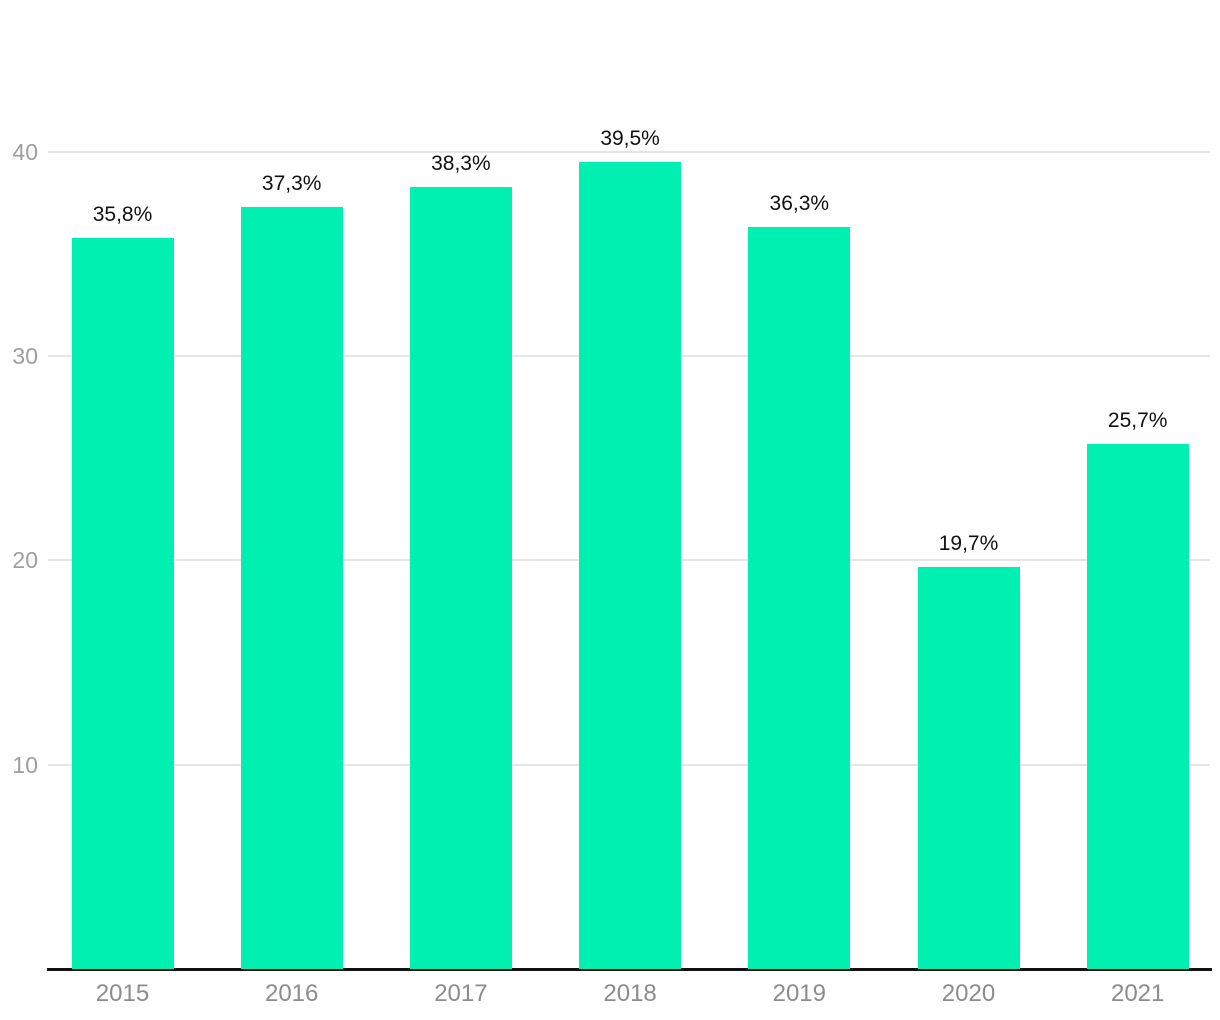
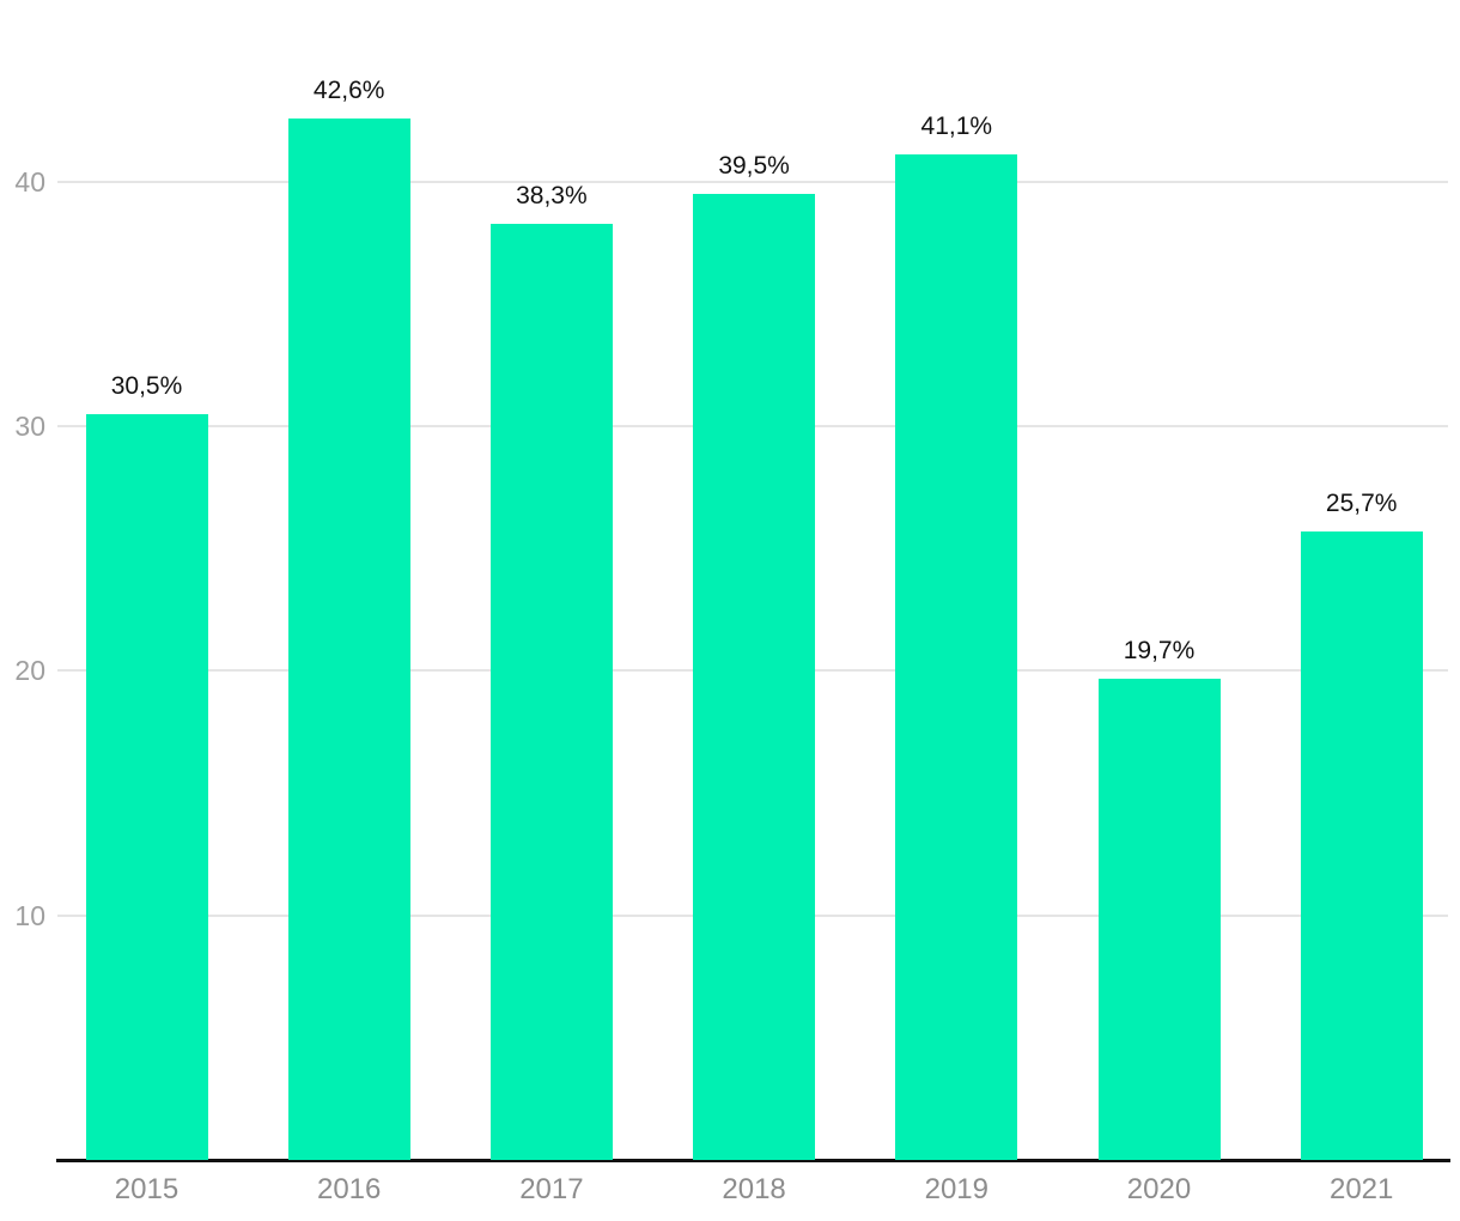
2015: 35,8% -> 30,5%
2016: 37,3% -> 42,6%
2019: 36,3% -> 41,1%
